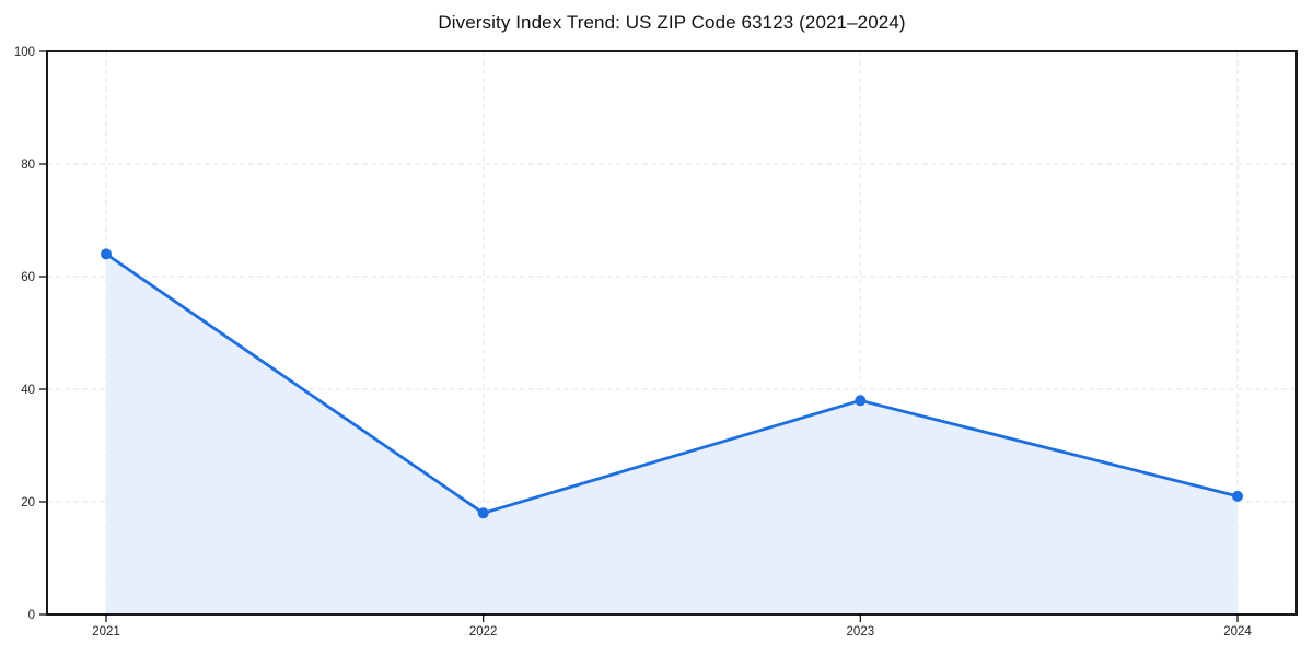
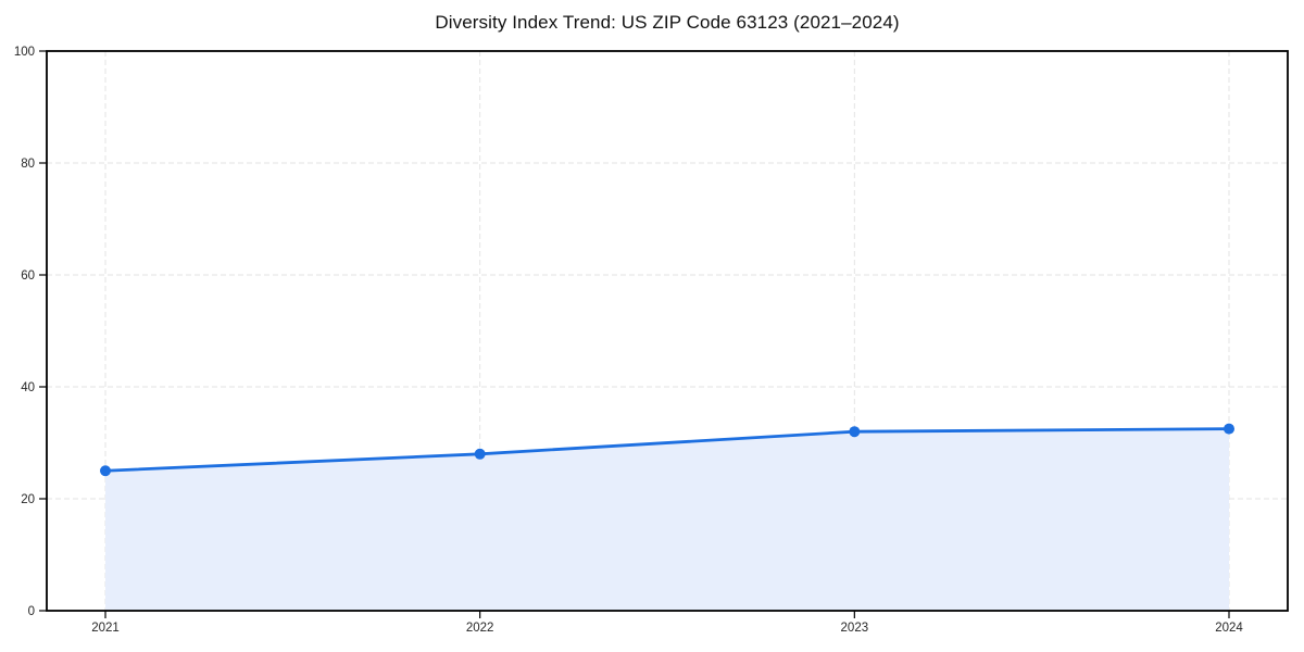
2021: 64 -> 25
2022: 18 -> 28
2023: 38 -> 32
2024: 21 -> 32
